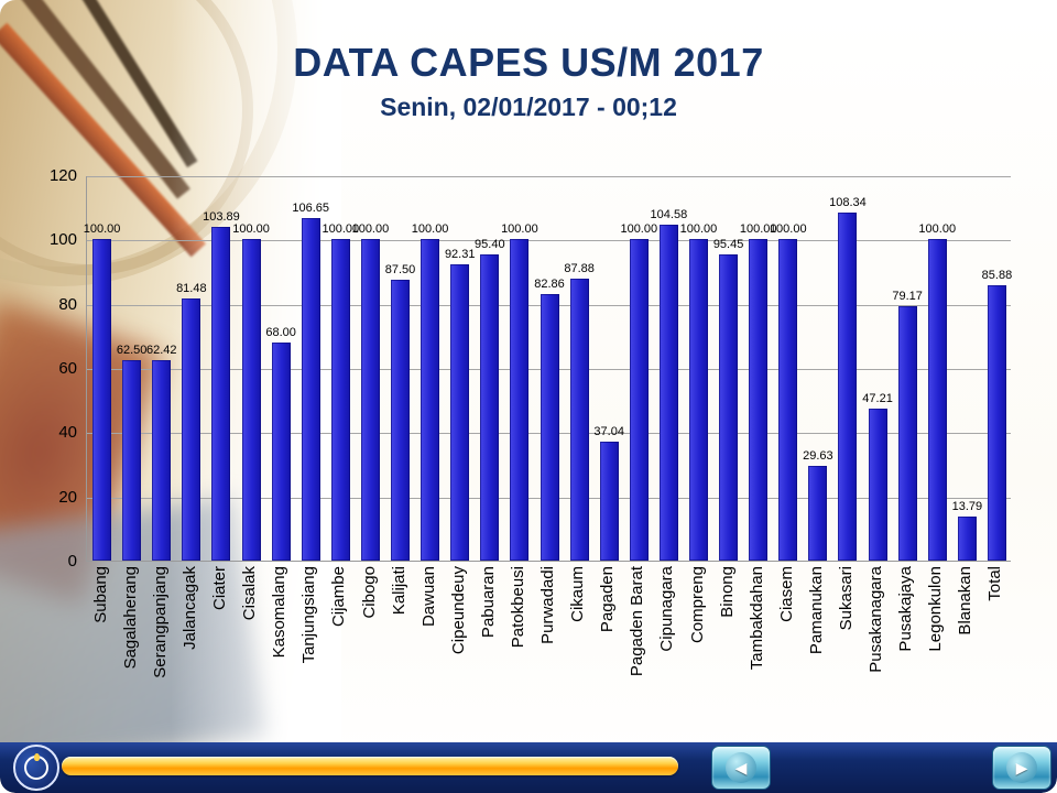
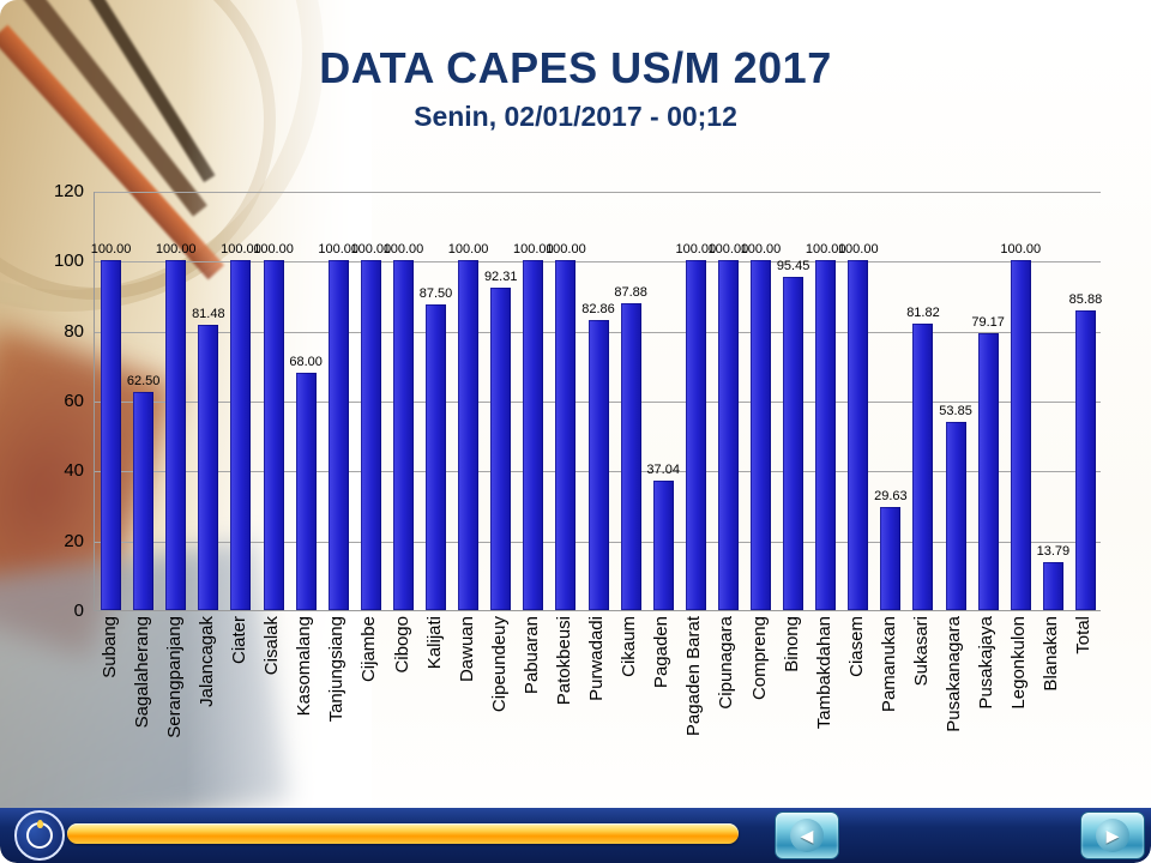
Serangpanjang: 62.42 -> 100.00
Ciater: 103.89 -> 100.00
Tanjungsiang: 106.65 -> 100.00
Pabuaran: 95.40 -> 100.00
Cipunagara: 104.58 -> 100.00
Sukasari: 108.34 -> 81.82
Pusakanagara: 47.21 -> 53.85
